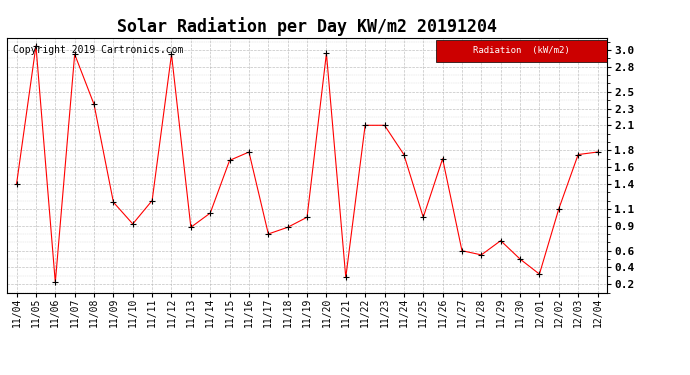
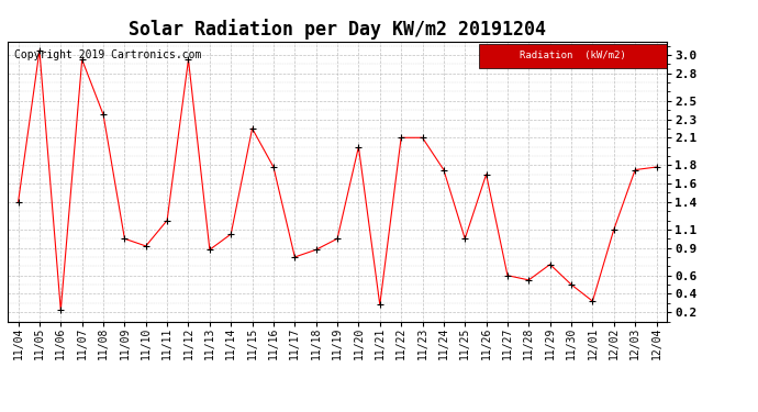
11/09: 1.18 -> 1.00
11/15: 1.68 -> 2.20
11/20: 2.96 -> 2.00
